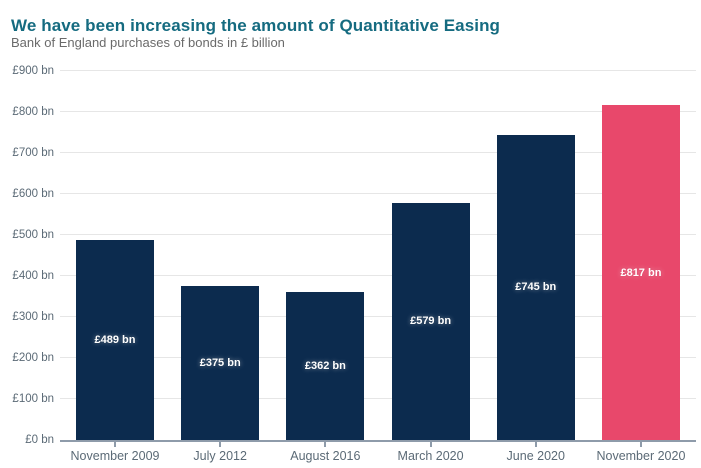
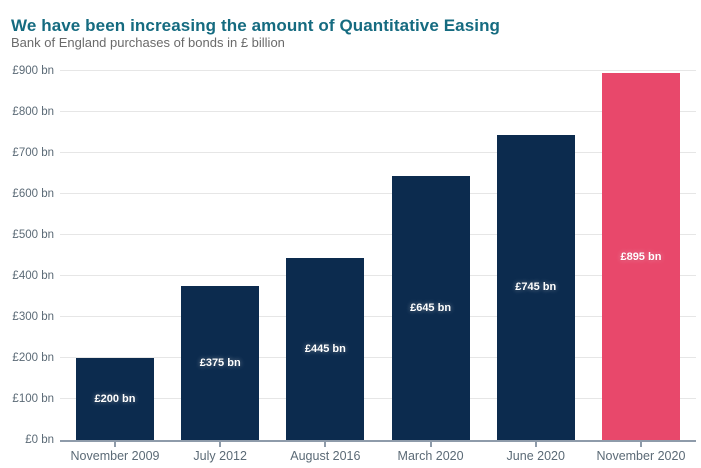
November 2009: £489 -> £200
August 2016: £362 -> £445
March 2020: £579 -> £645
November 2020: £817 -> £895
